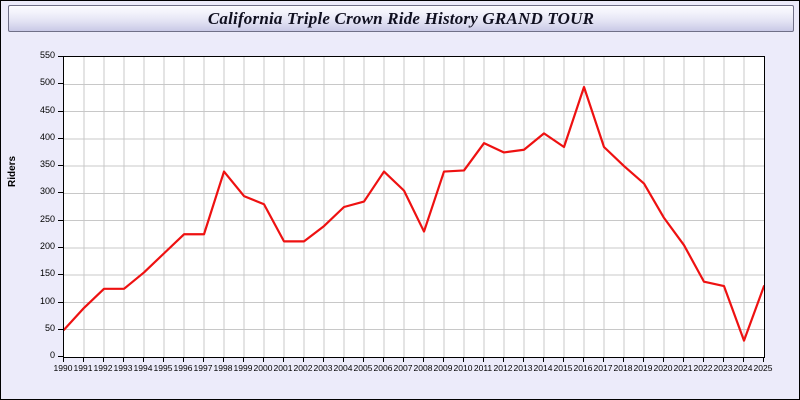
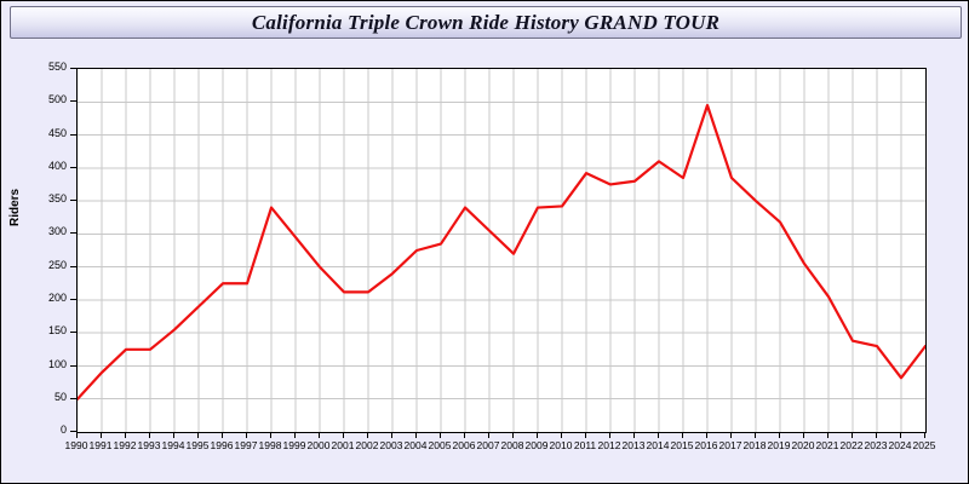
2000: 280 -> 250
2008: 230 -> 270
2024: 30 -> 80
